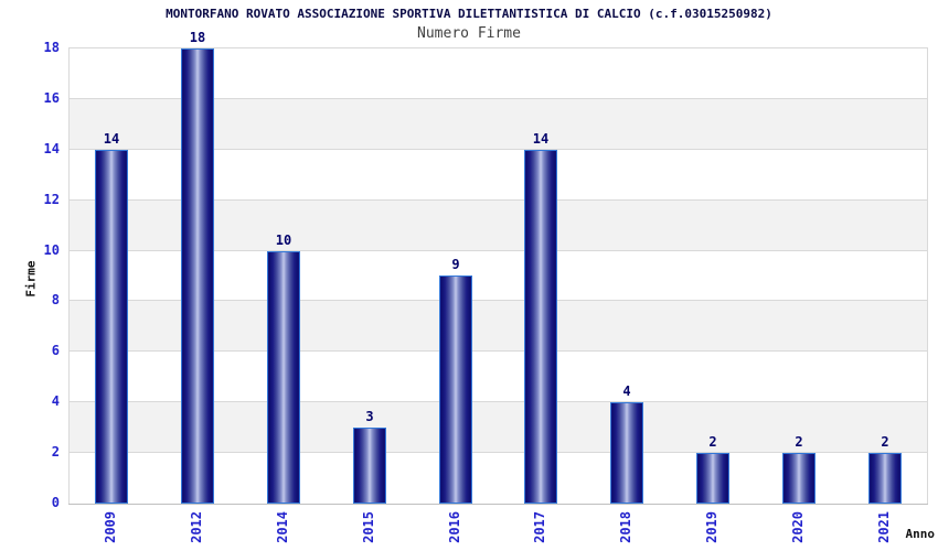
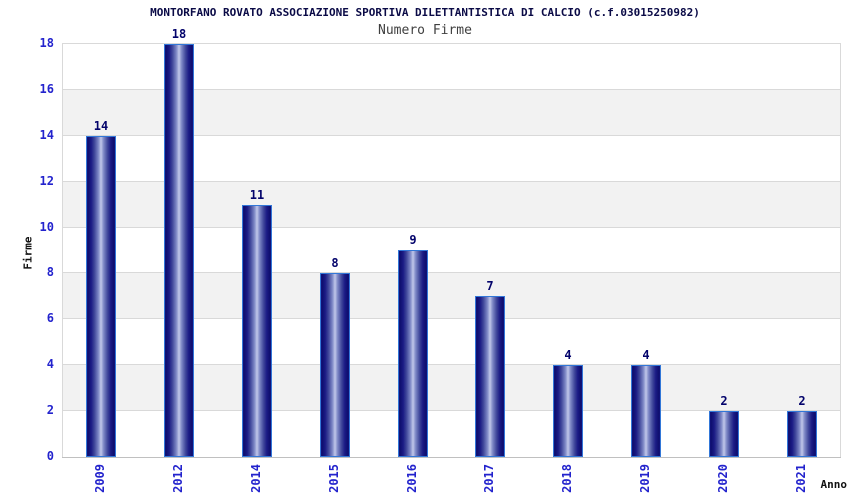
2014: 10 -> 11
2015: 3 -> 8
2017: 14 -> 7
2019: 2 -> 4
